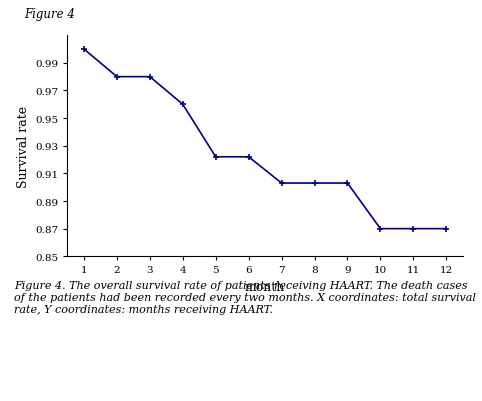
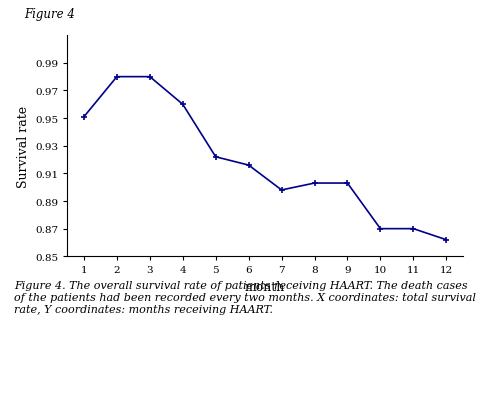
1: 1.000 -> 0.951
6: 0.922 -> 0.916
7: 0.903 -> 0.898
12: 0.870 -> 0.862
